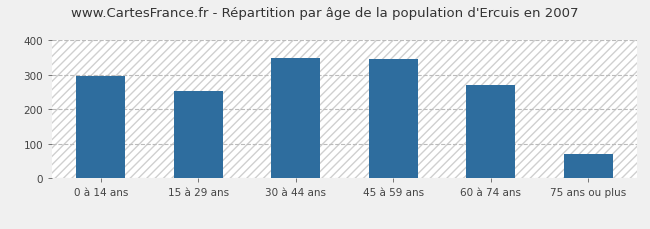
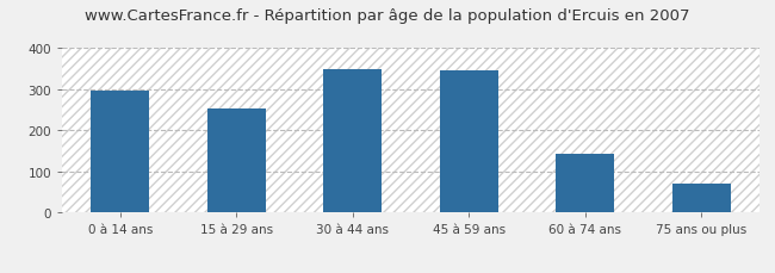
60 à 74 ans: 270 -> 144
